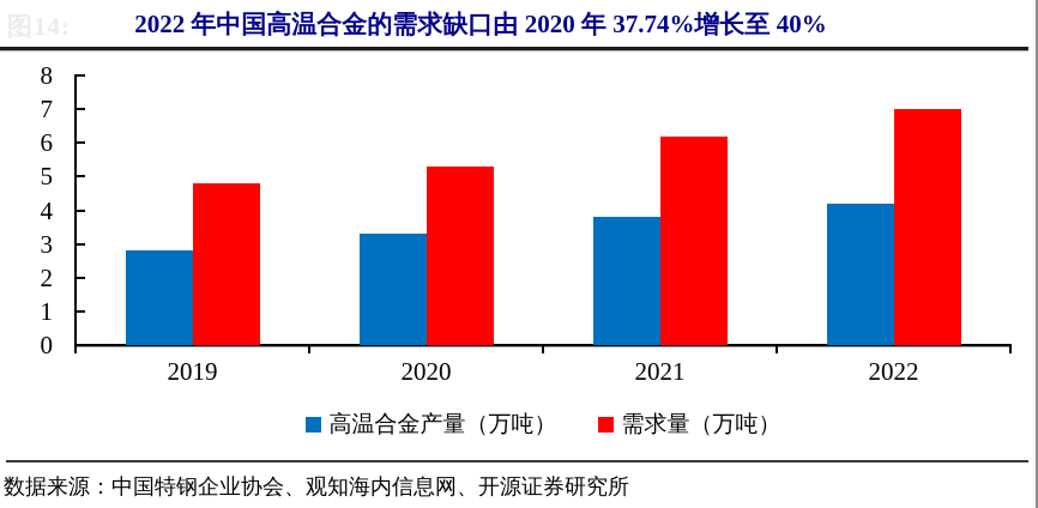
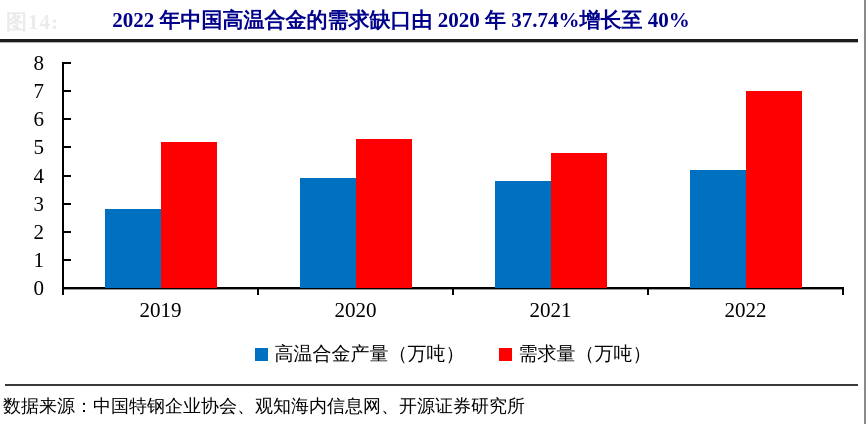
需求量（万吨）/2019: 4.8 -> 5.2
高温合金产量（万吨）/2020: 3.3 -> 3.9
需求量（万吨）/2021: 6.2 -> 4.8
